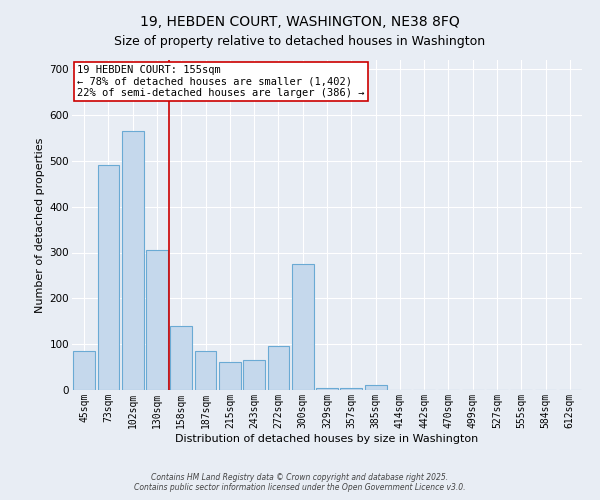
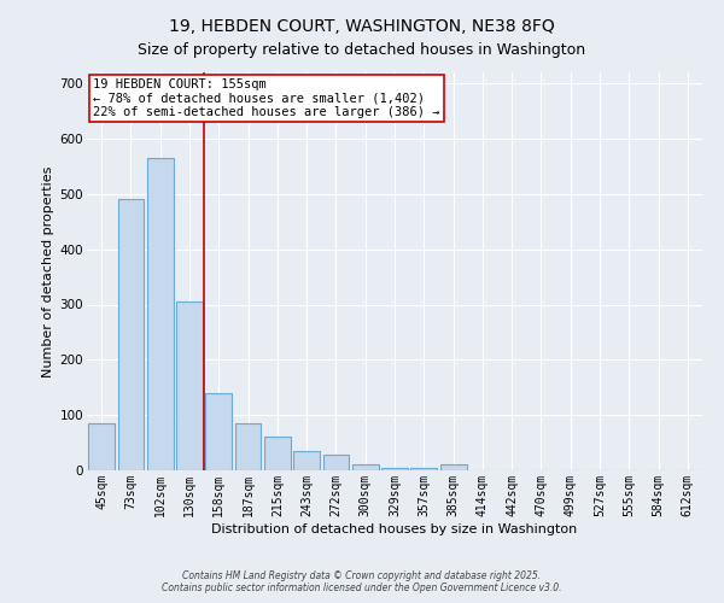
243sqm: 65 -> 35
272sqm: 95 -> 28
300sqm: 275 -> 12
